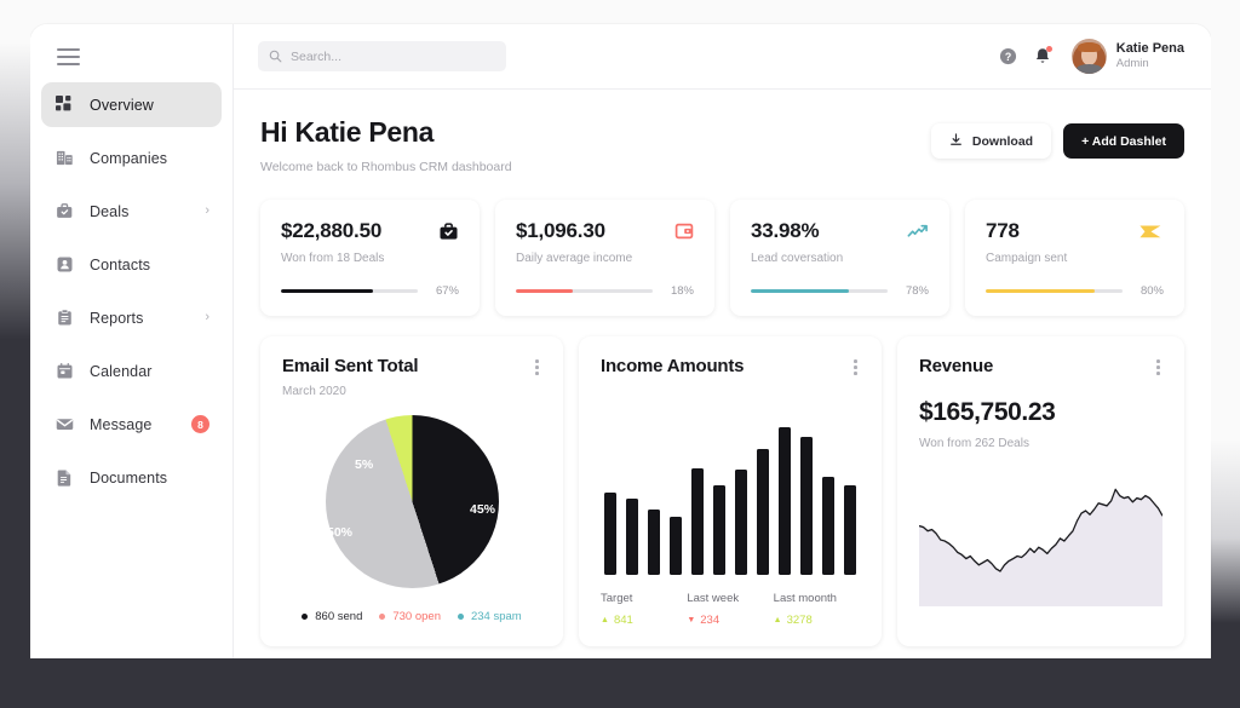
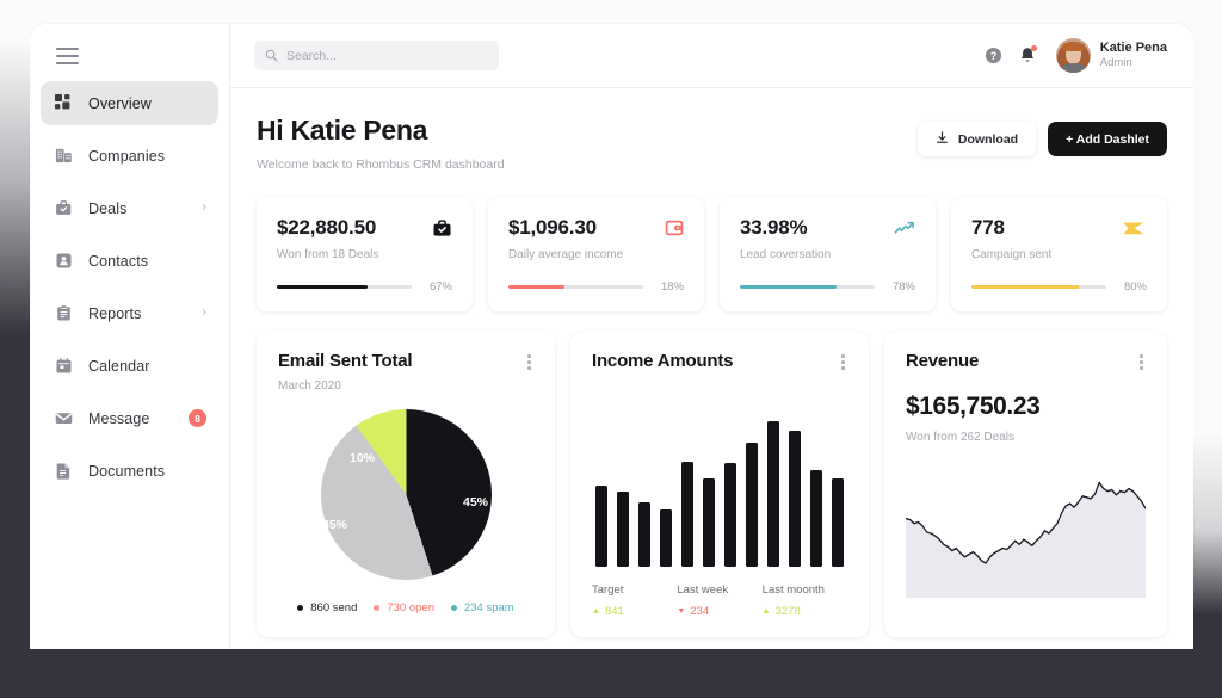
Email Sent Total/730 open: 50% -> 45%
Email Sent Total/234 spam: 5% -> 10%
